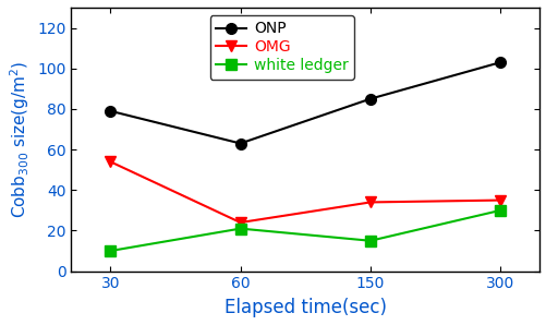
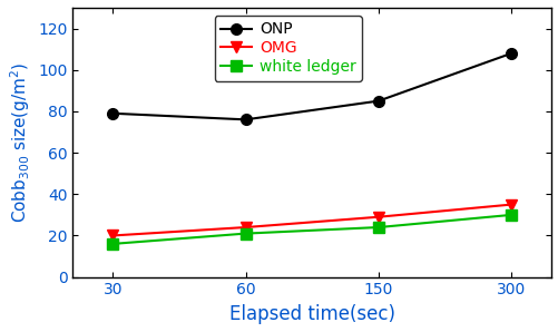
OMG/30: 54 -> 20
white ledger/30: 10 -> 16
ONP/60: 63 -> 76
OMG/150: 34 -> 29
white ledger/150: 15 -> 24
ONP/300: 103 -> 108
